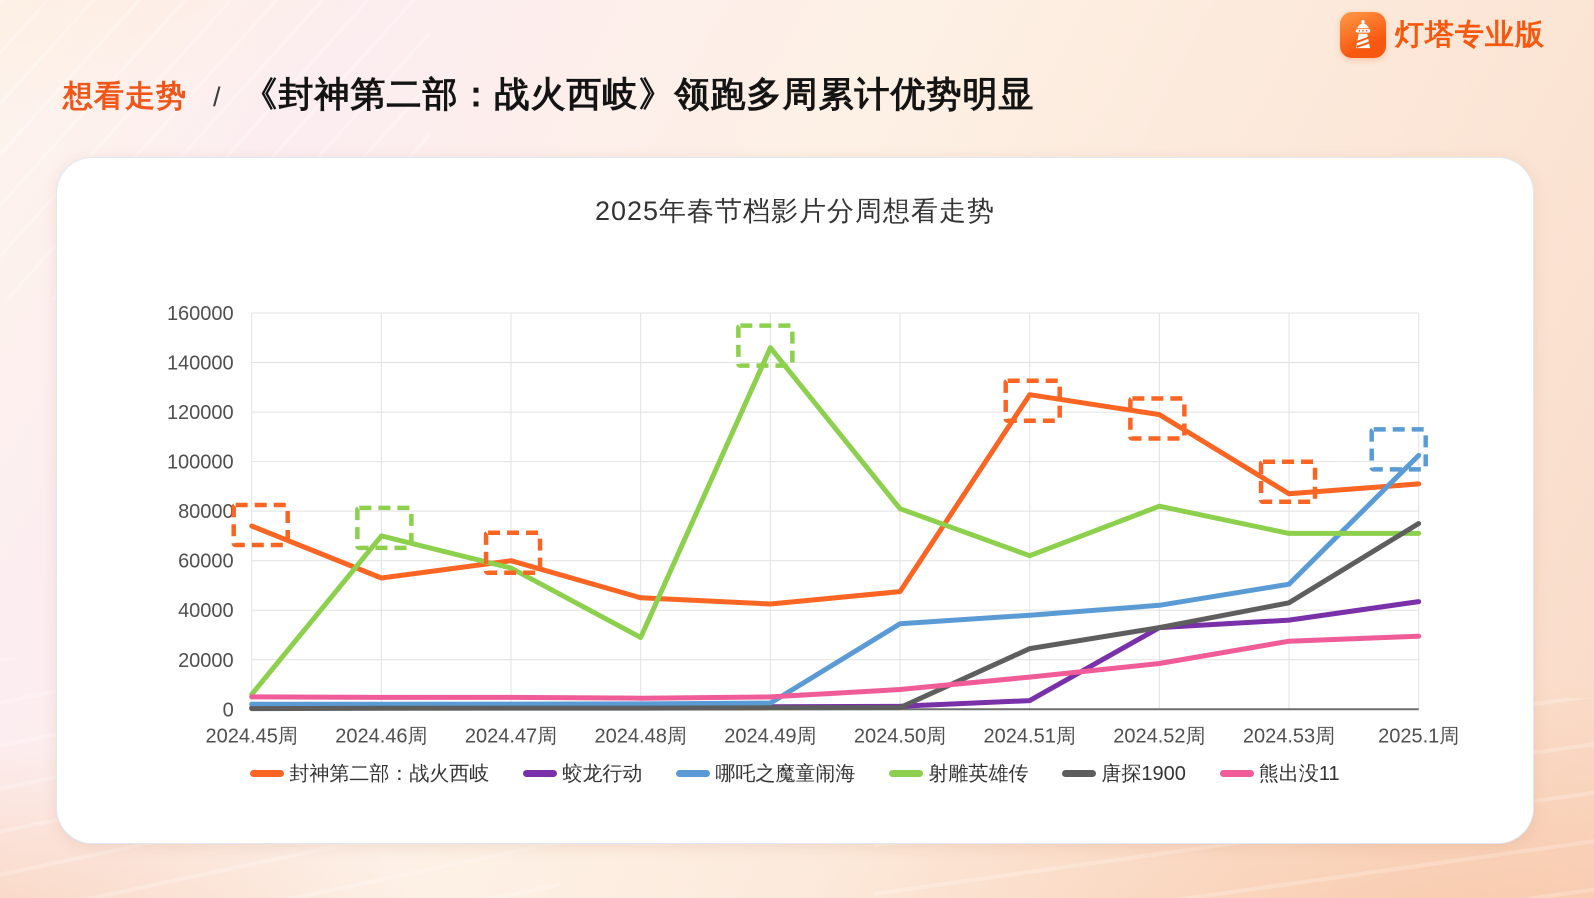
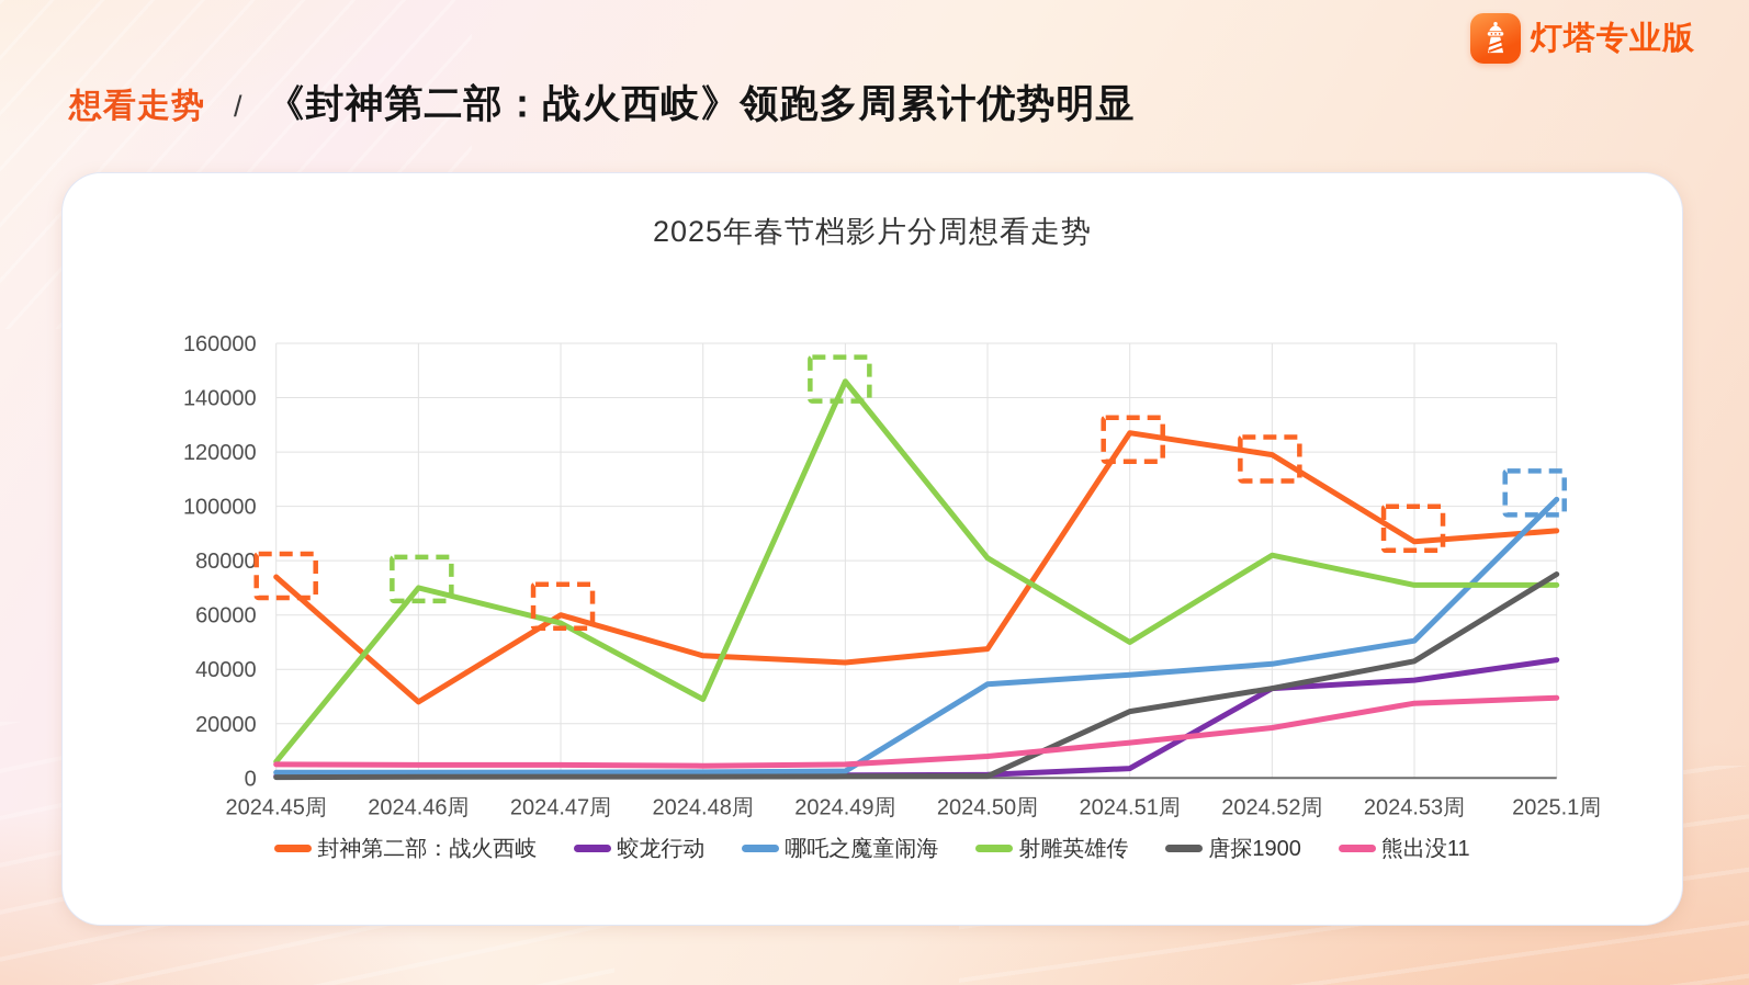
封神第二部：战火西岐/2024.46周: 53000 -> 28000
射雕英雄传/2024.51周: 62000 -> 50000
